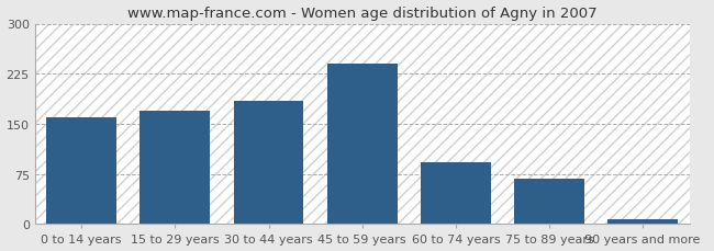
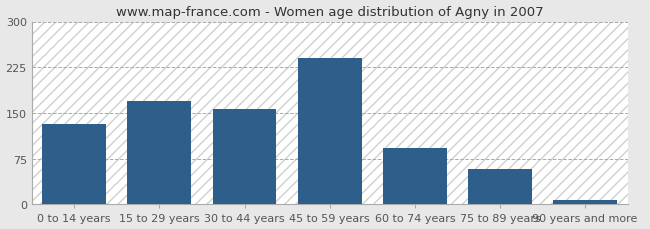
0 to 14 years: 160 -> 132
30 to 44 years: 185 -> 156
75 to 89 years: 68 -> 58
